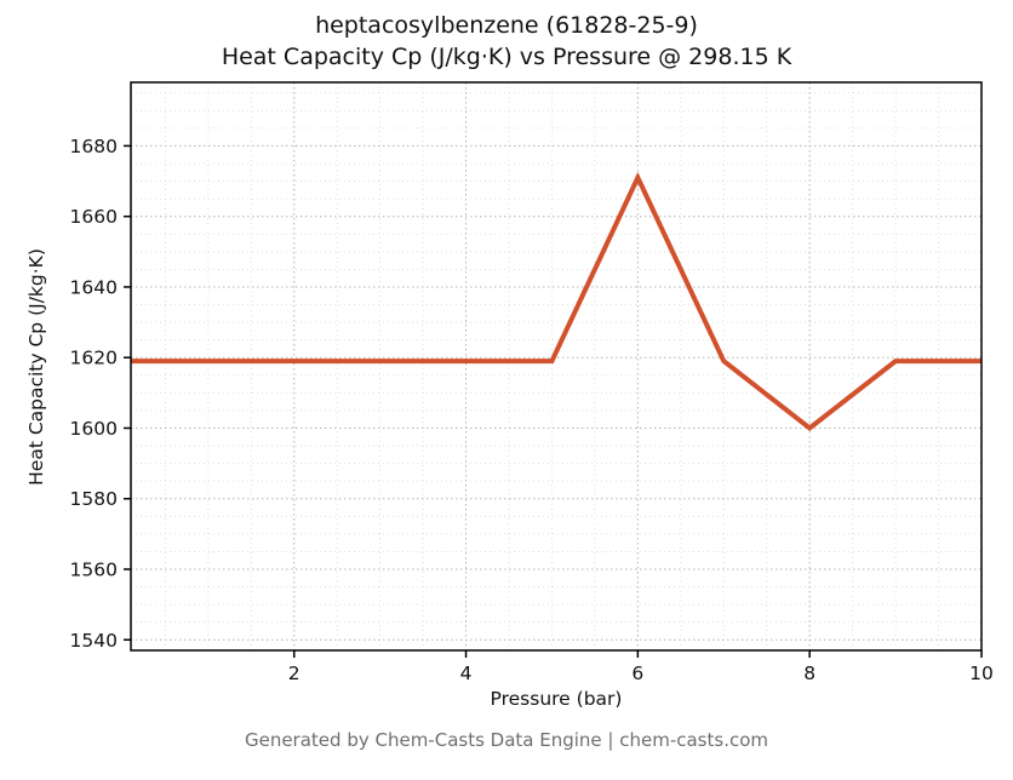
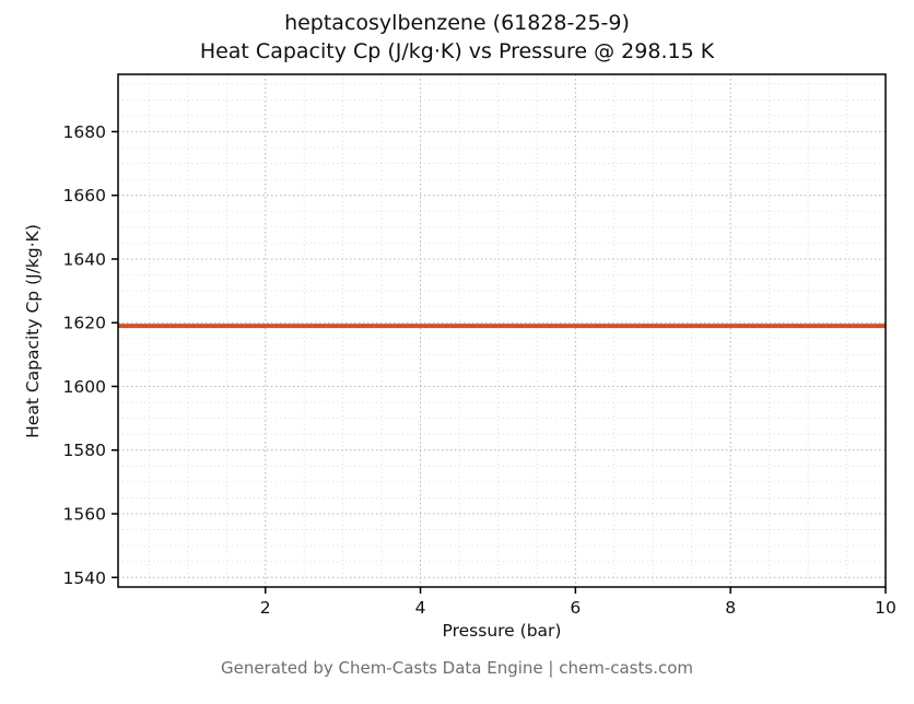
6: 1671 -> 1619
8: 1600 -> 1619
